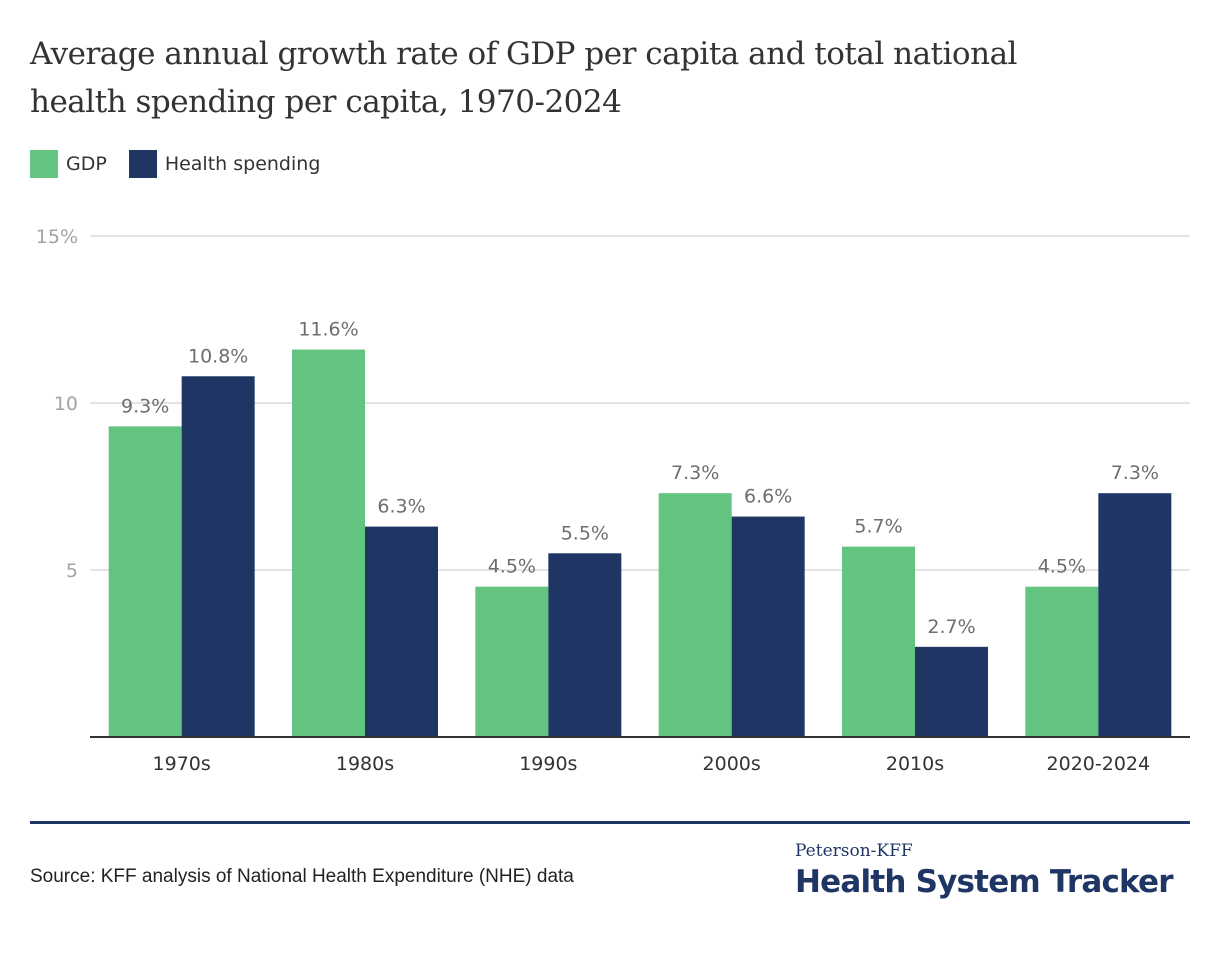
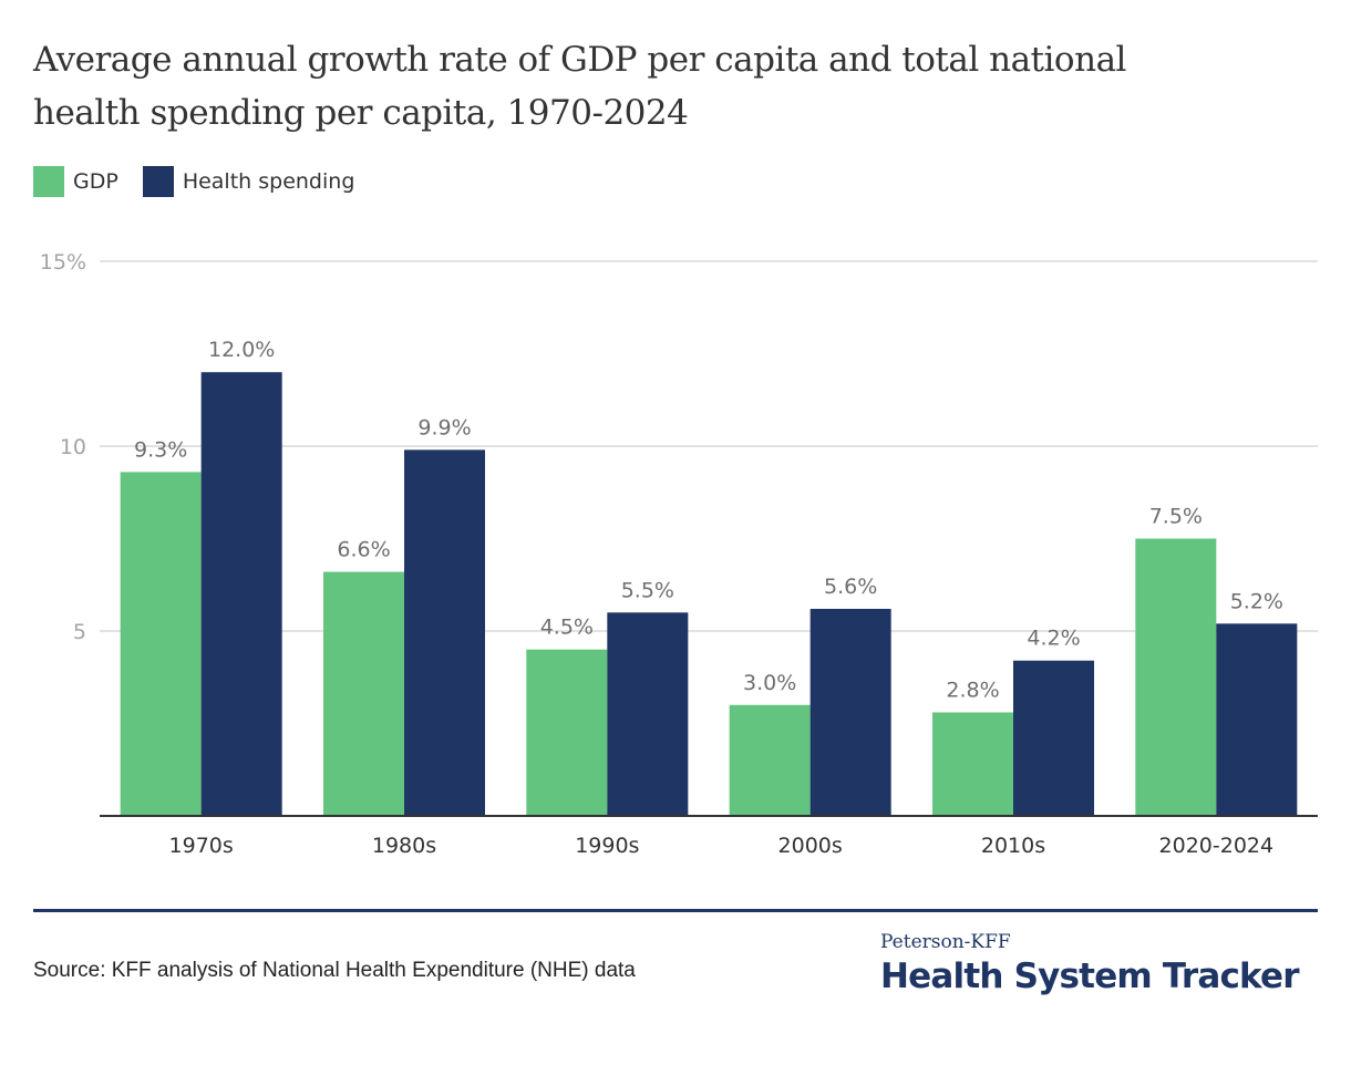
Health spending/1970s: 10.8% -> 12.0%
GDP/1980s: 11.6% -> 6.6%
Health spending/1980s: 6.3% -> 9.9%
GDP/2000s: 7.3% -> 3.0%
Health spending/2000s: 6.6% -> 5.6%
GDP/2010s: 5.7% -> 2.8%
Health spending/2010s: 2.7% -> 4.2%
GDP/2020-2024: 4.5% -> 7.5%
Health spending/2020-2024: 7.3% -> 5.2%
